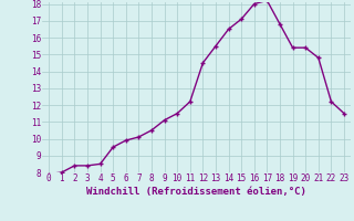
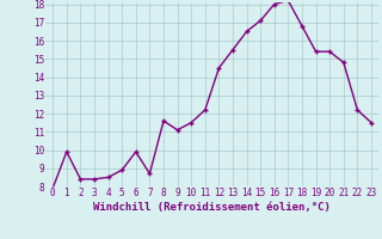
1: 8.0 -> 9.9
5: 9.5 -> 8.9
7: 10.1 -> 8.7
8: 10.5 -> 11.6
